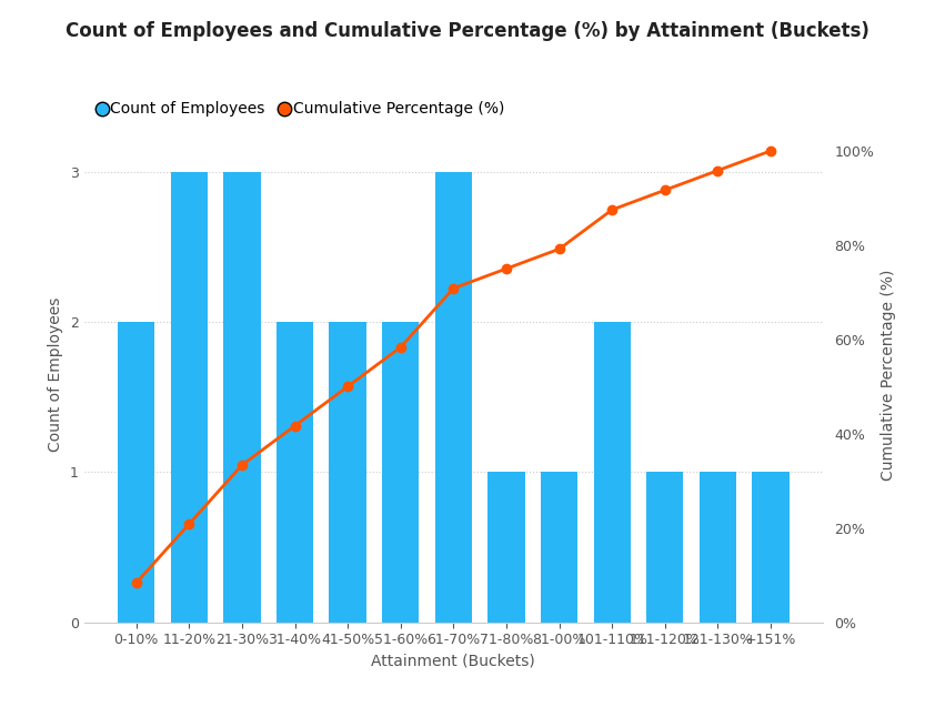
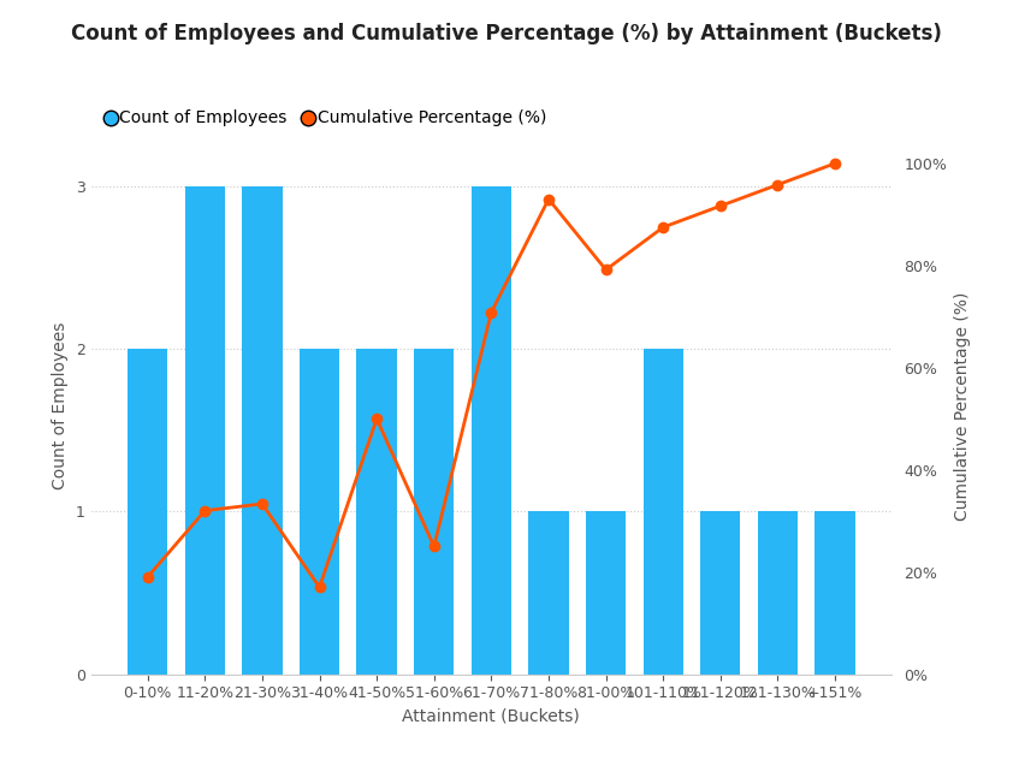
Cumulative Percentage (%)/0-10%: 8.3% -> 19.0%
Cumulative Percentage (%)/11-20%: 20.8% -> 32.0%
Cumulative Percentage (%)/31-40%: 41.7% -> 17.0%
Cumulative Percentage (%)/51-60%: 58.3% -> 25.0%
Cumulative Percentage (%)/71-80%: 75.0% -> 93.0%
